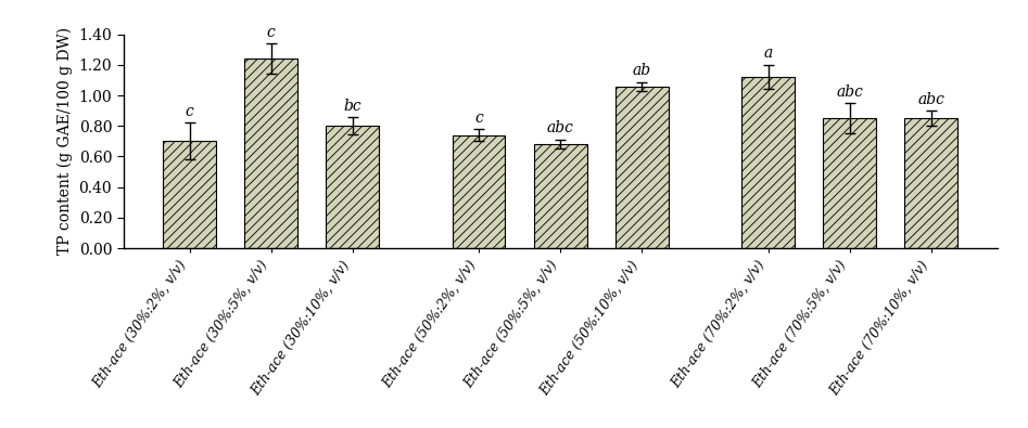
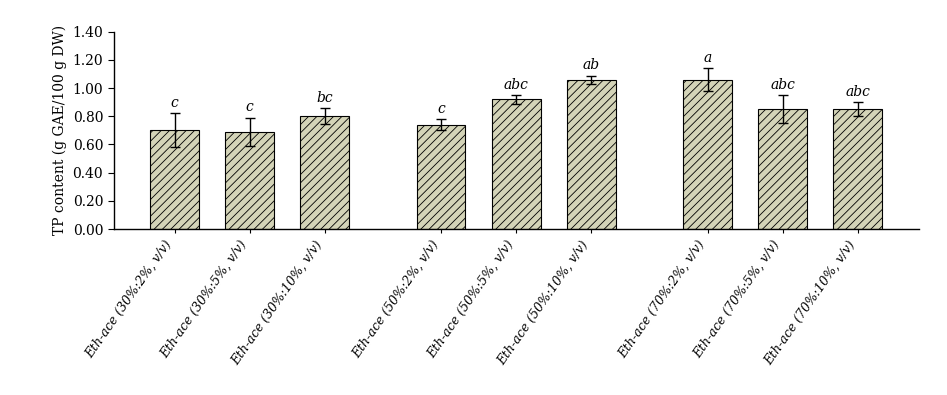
Eth-ace (30%:5%, v/v): 1.24 -> 0.69
Eth-ace (50%:5%, v/v): 0.68 -> 0.92
Eth-ace (70%:2%, v/v): 1.12 -> 1.06
